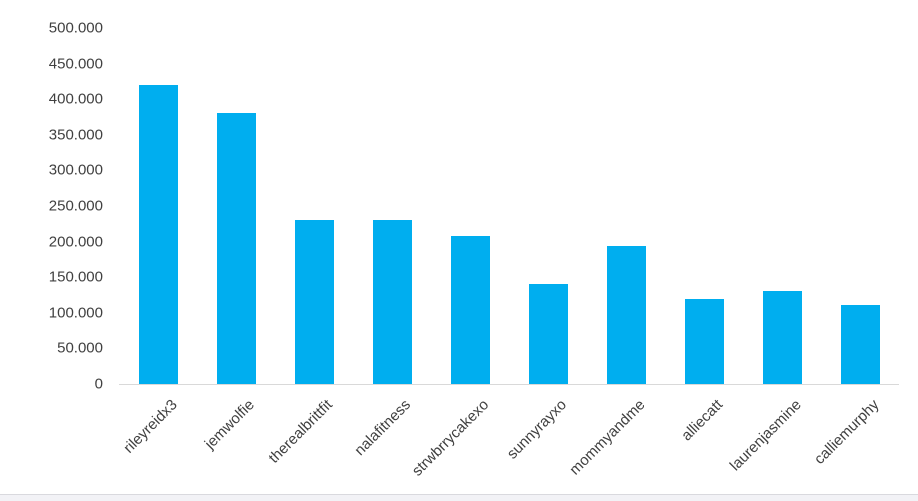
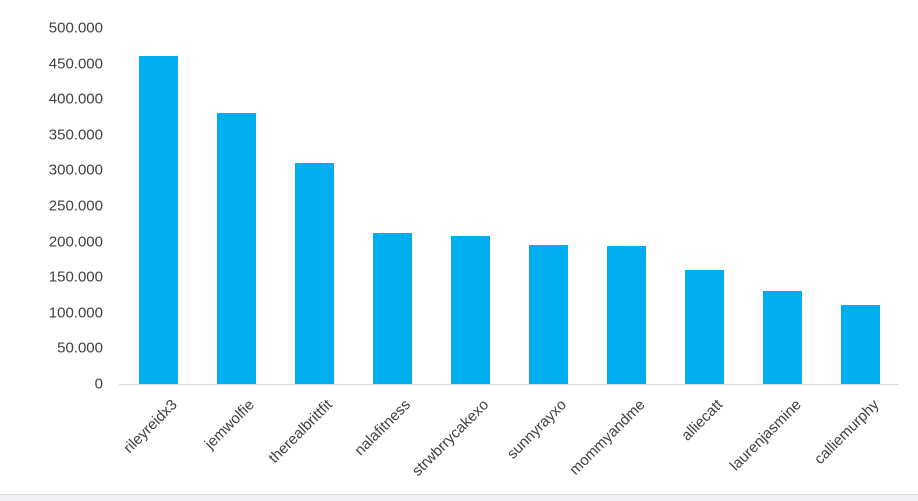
rileyreidx3: 420000 -> 460000
therealbrittfit: 230000 -> 310000
nalafitness: 230000 -> 210000
sunnyrayxo: 140000 -> 200000
alliecatt: 120000 -> 160000
